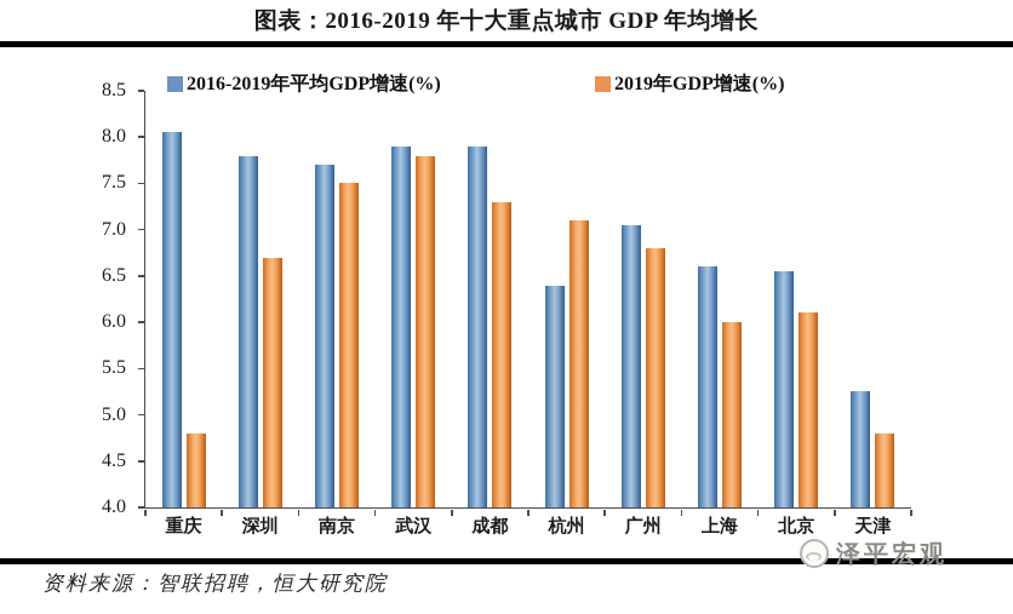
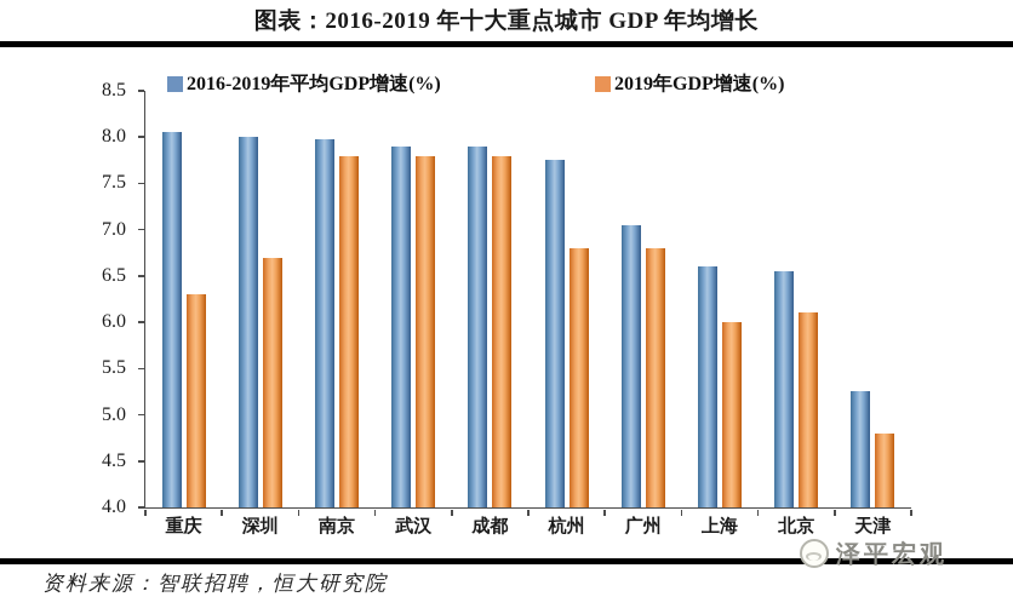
2019年GDP增速(%)/重庆: 4.8 -> 6.3
2016-2019年平均GDP增速(%)/深圳: 7.8 -> 8.0
2016-2019年平均GDP增速(%)/南京: 7.7 -> 8.0
2019年GDP增速(%)/南京: 7.5 -> 7.8
2019年GDP增速(%)/成都: 7.3 -> 7.8
2016-2019年平均GDP增速(%)/杭州: 6.4 -> 7.8
2019年GDP增速(%)/杭州: 7.1 -> 6.8
